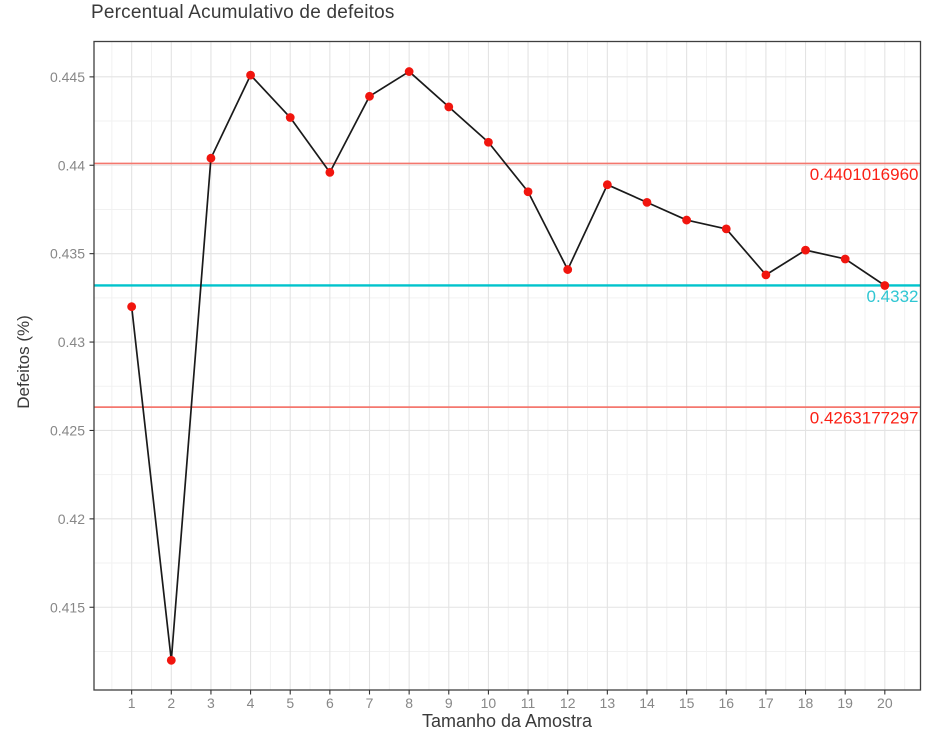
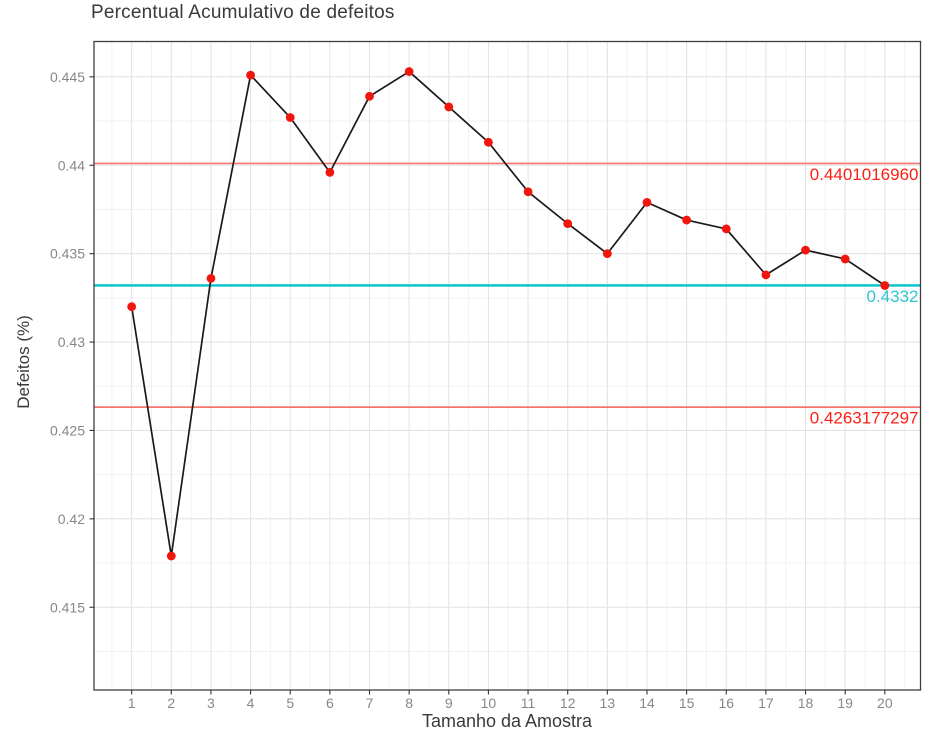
2: 0.4120 -> 0.4179
3: 0.4404 -> 0.4336
12: 0.4341 -> 0.4367
13: 0.4389 -> 0.4350
